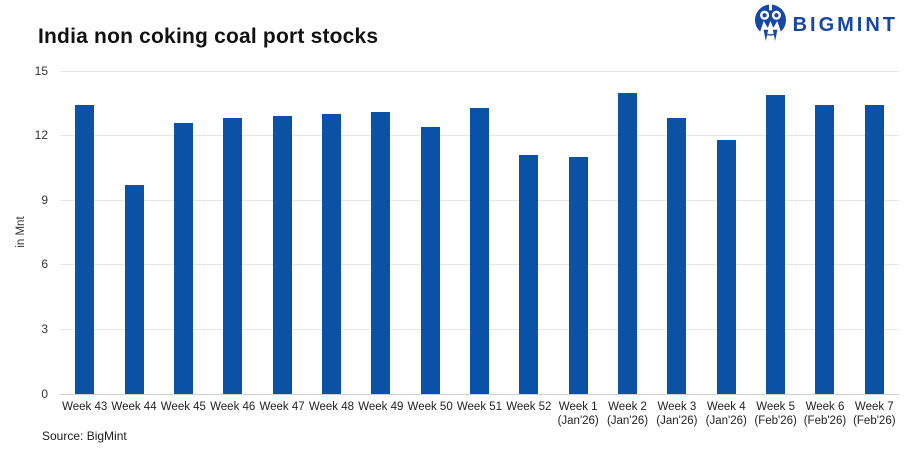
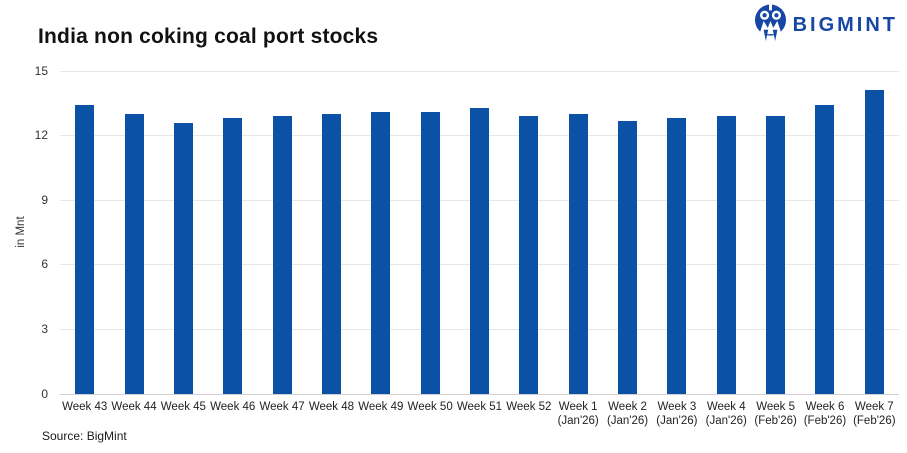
Week 44: 9.7 -> 13.0
Week 50: 12.4 -> 13.1
Week 52: 11.1 -> 12.9
Week 1 (Jan'26): 11.0 -> 13.0
Week 2 (Jan'26): 14.0 -> 12.7
Week 4 (Jan'26): 11.8 -> 12.9
Week 5 (Feb'26): 13.9 -> 12.9
Week 7 (Feb'26): 13.4 -> 14.1
